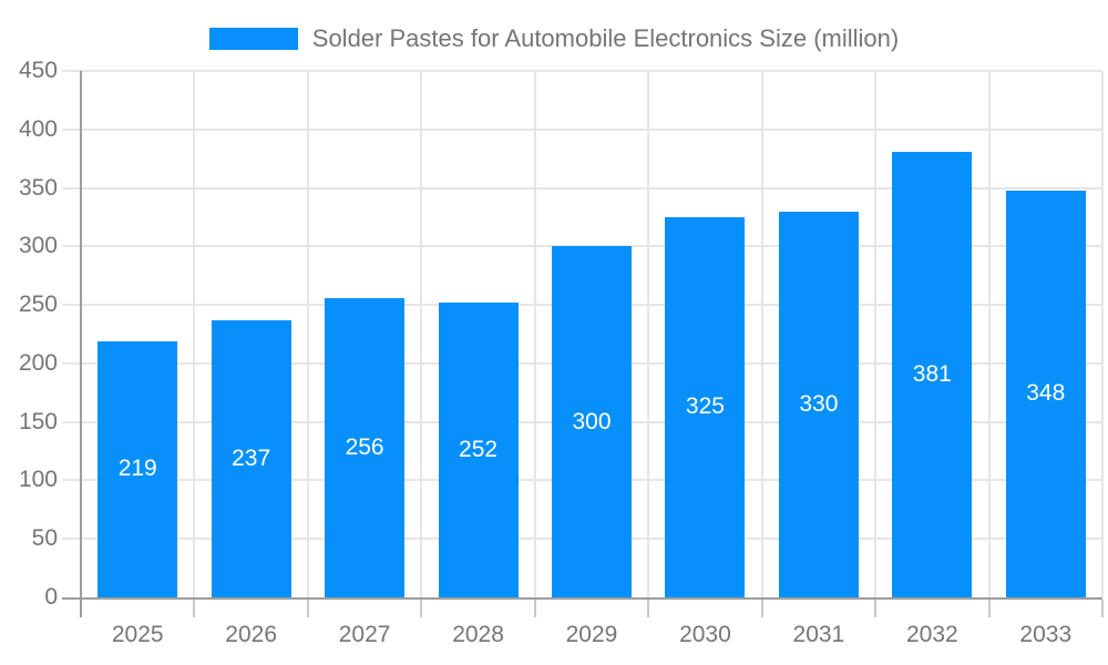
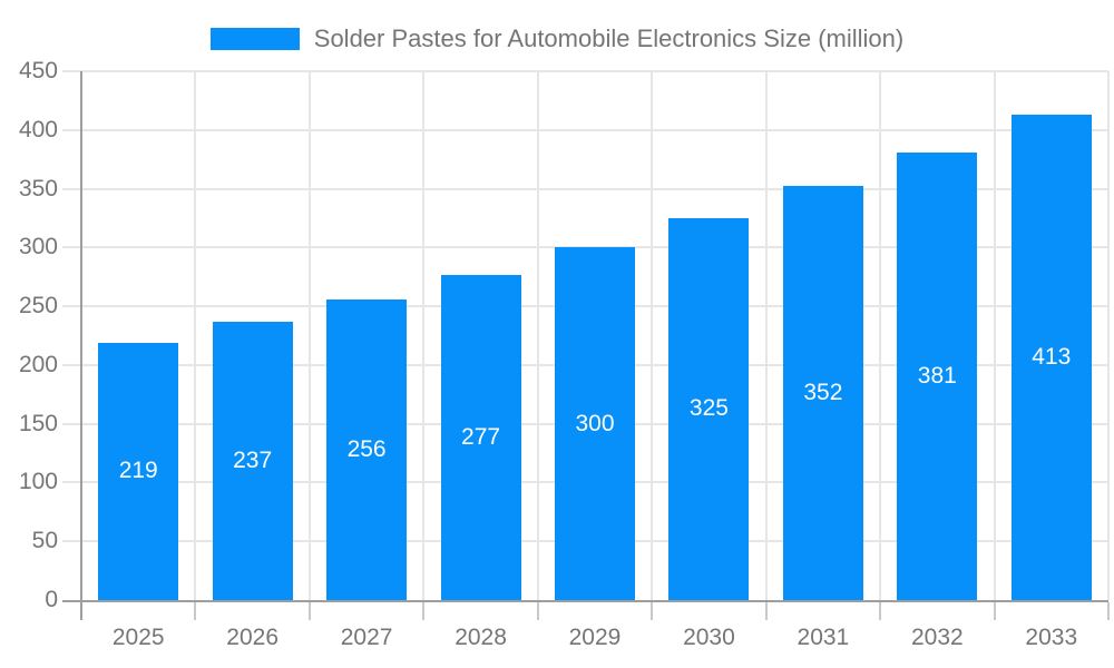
2028: 252 -> 277
2031: 330 -> 352
2033: 348 -> 413
